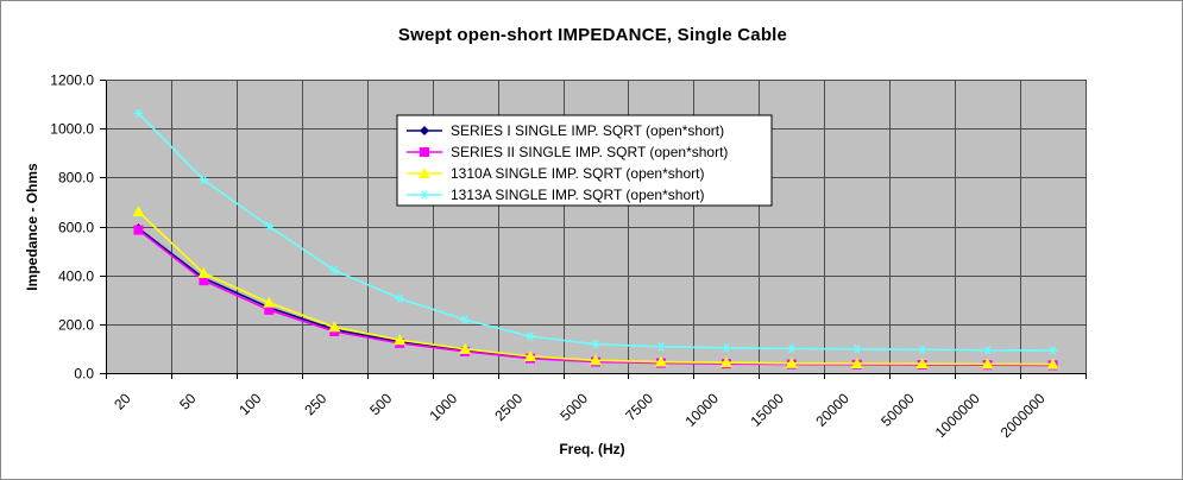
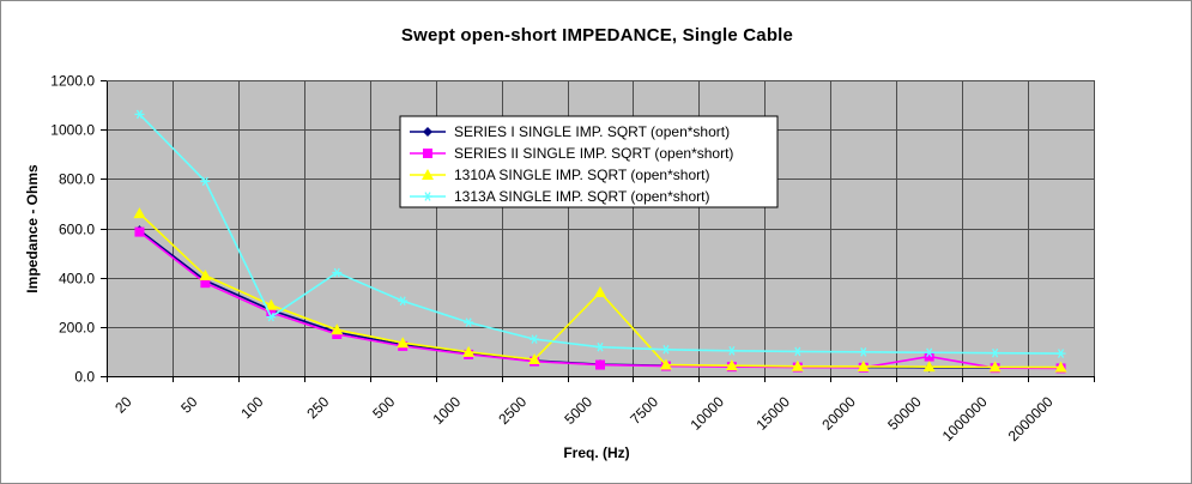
1313A SINGLE IMP. SQRT (open*short)/100: 600 -> 240
1310A SINGLE IMP. SQRT (open*short)/5000: 50 -> 340
SERIES II SINGLE IMP. SQRT (open*short)/50000: 30 -> 80
